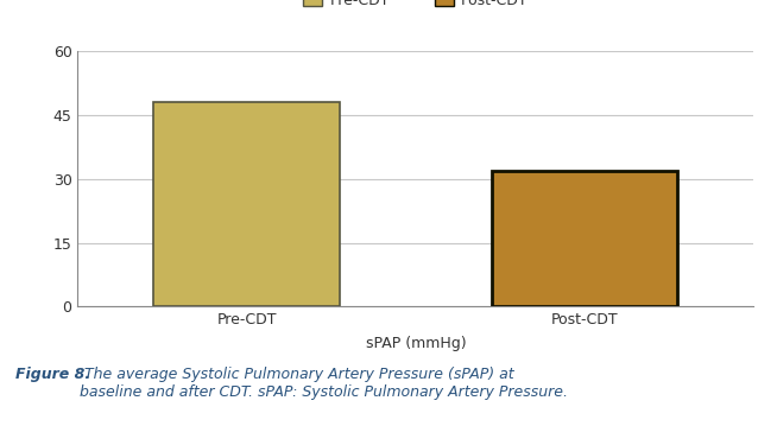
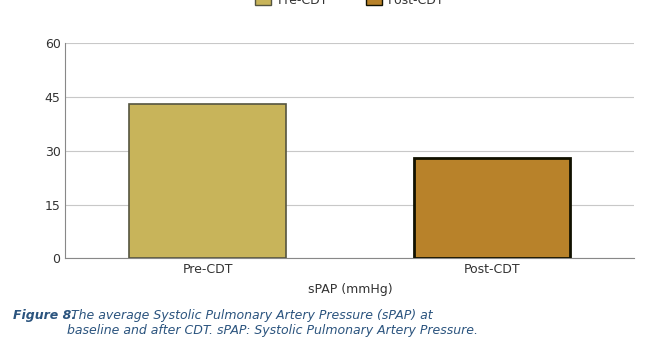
Pre-CDT: 48 -> 43
Post-CDT: 32 -> 28
